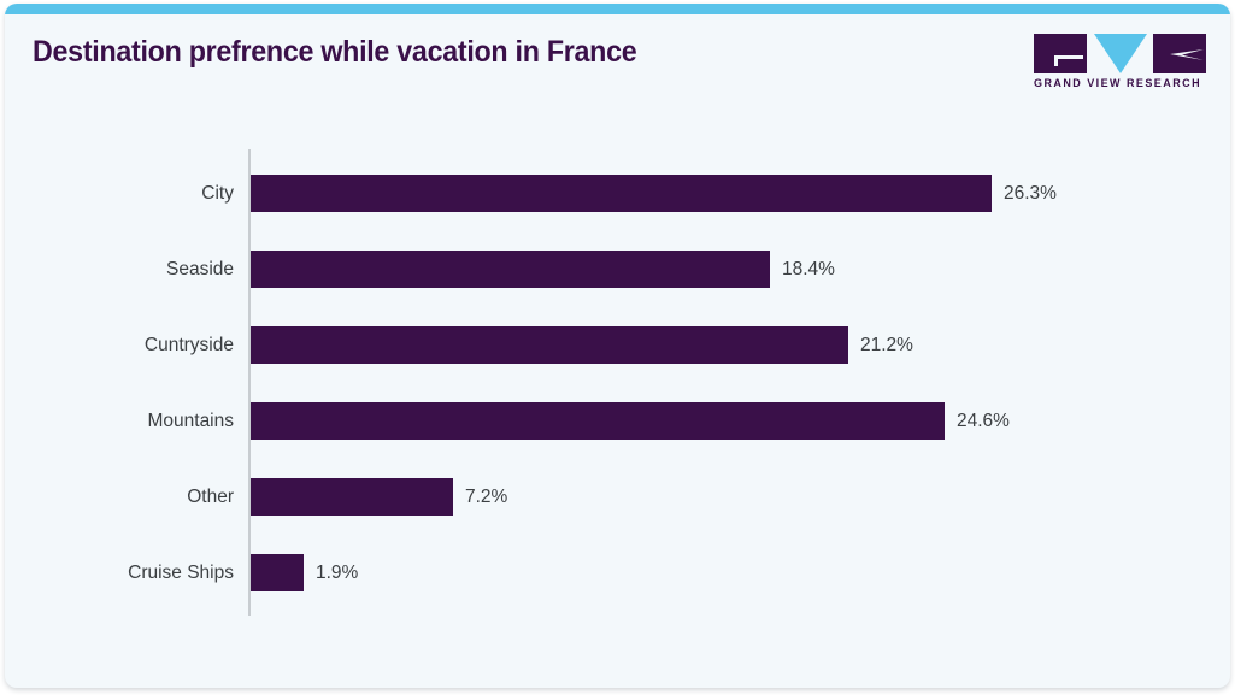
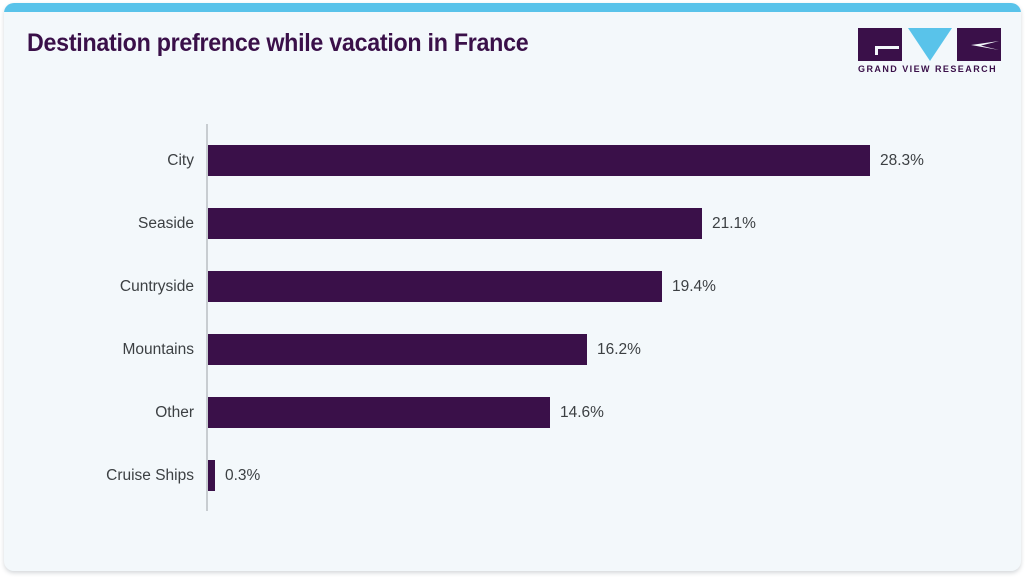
City: 26.3% -> 28.3%
Seaside: 18.4% -> 21.1%
Cuntryside: 21.2% -> 19.4%
Mountains: 24.6% -> 16.2%
Other: 7.2% -> 14.6%
Cruise Ships: 1.9% -> 0.3%
